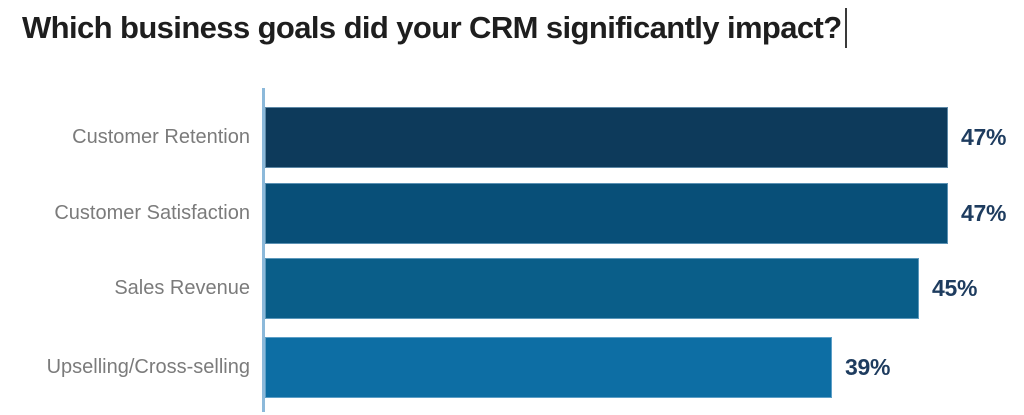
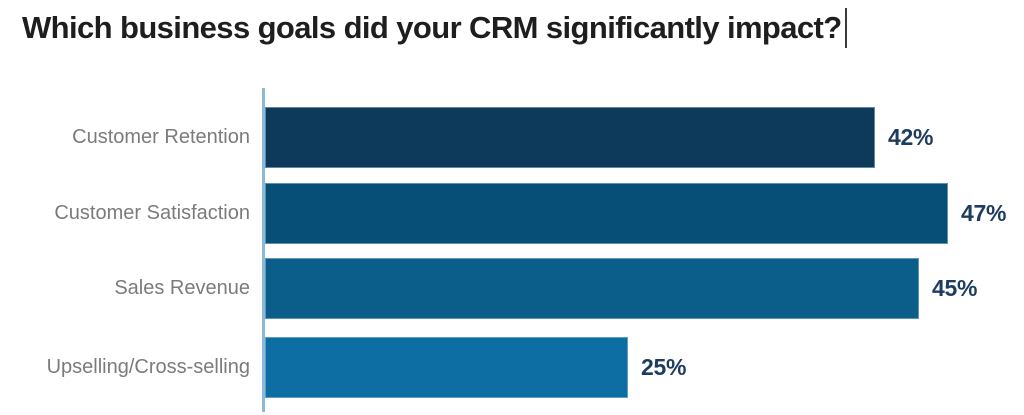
Customer Retention: 47% -> 42%
Upselling/Cross-selling: 39% -> 25%
